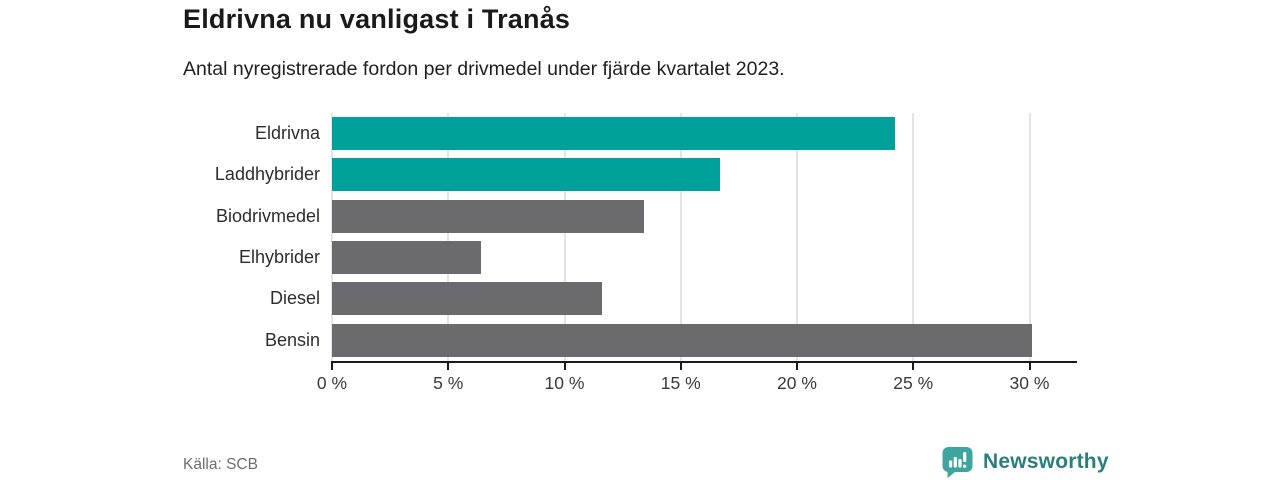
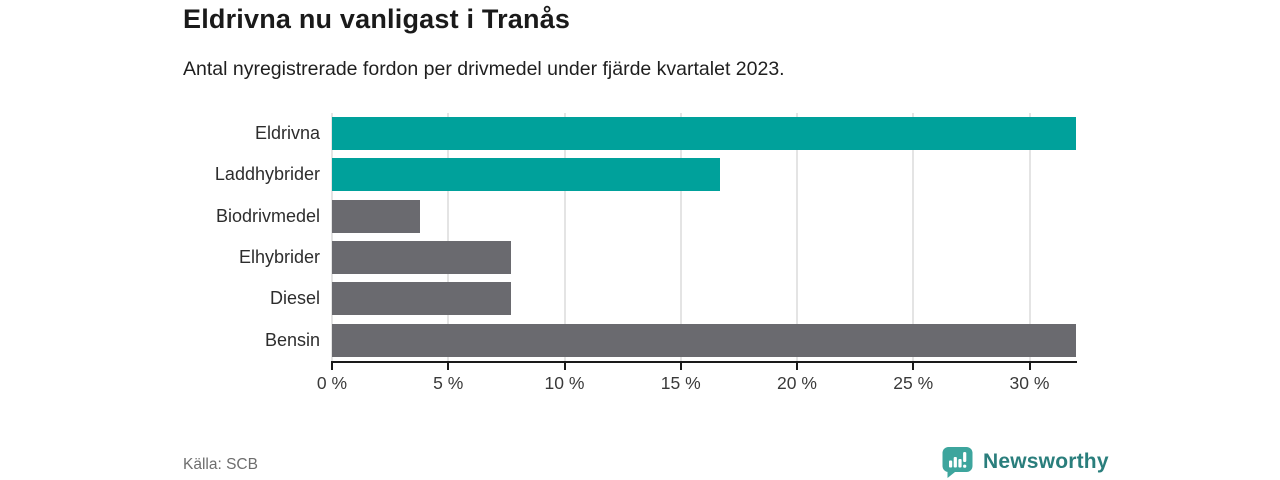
Eldrivna: 24.2% -> 32.0%
Biodrivmedel: 13.4% -> 3.8%
Elhybrider: 6.4% -> 7.7%
Diesel: 11.6% -> 7.7%
Bensin: 30.1% -> 32.0%
